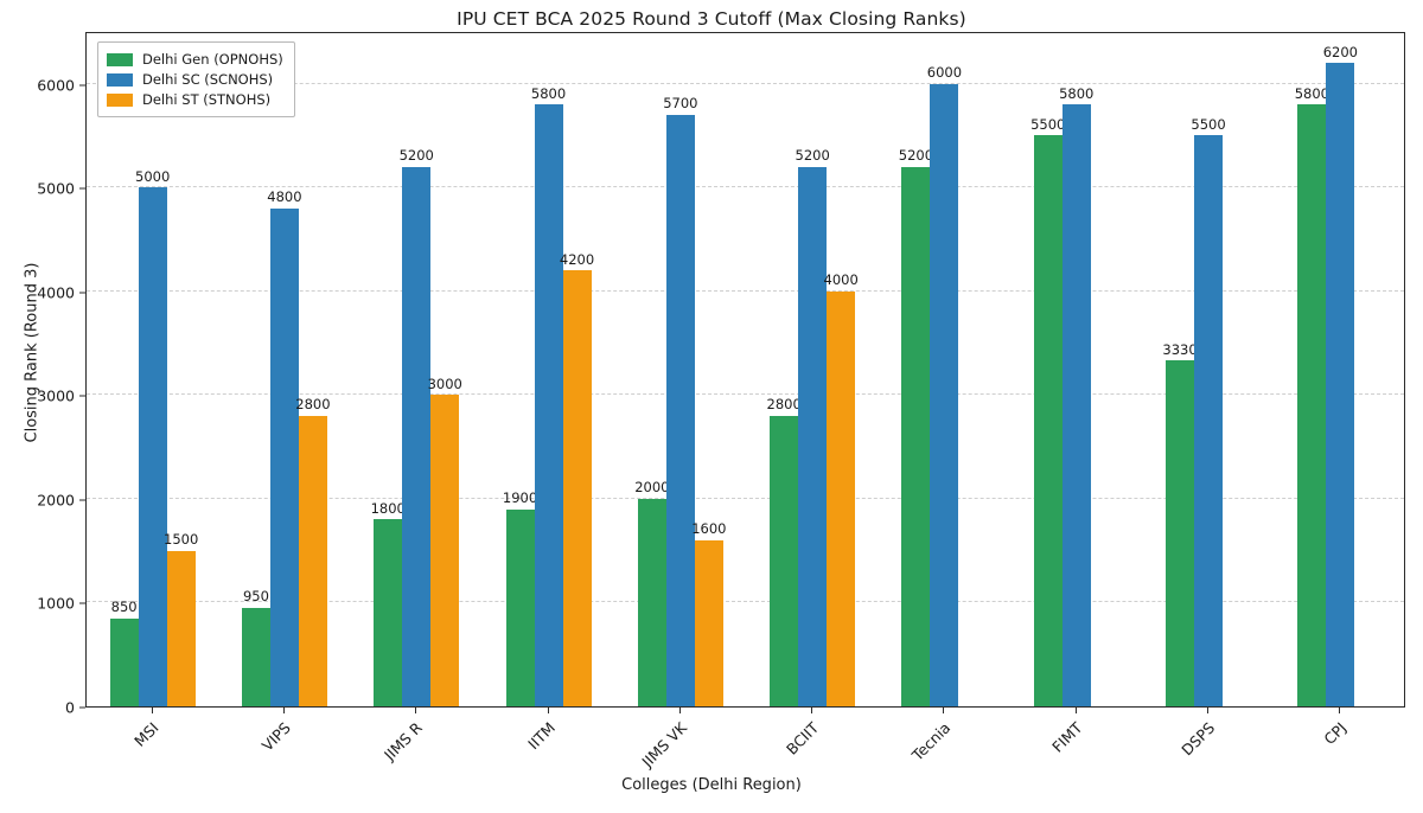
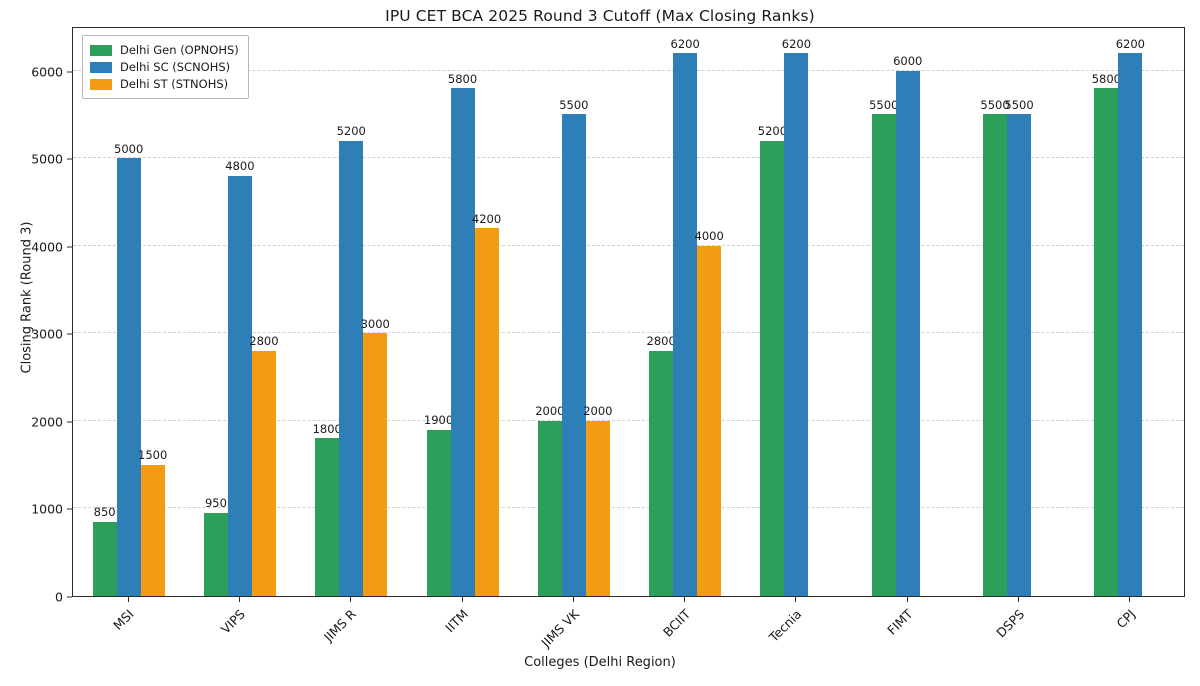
Delhi SC (SCNOHS)/JIMS VK: 5700 -> 5500
Delhi ST (STNOHS)/JIMS VK: 1600 -> 2000
Delhi SC (SCNOHS)/BCIIT: 5200 -> 6200
Delhi SC (SCNOHS)/Tecnia: 6000 -> 6200
Delhi SC (SCNOHS)/FIMT: 5800 -> 6000
Delhi Gen (OPNOHS)/DSPS: 3330 -> 5500
